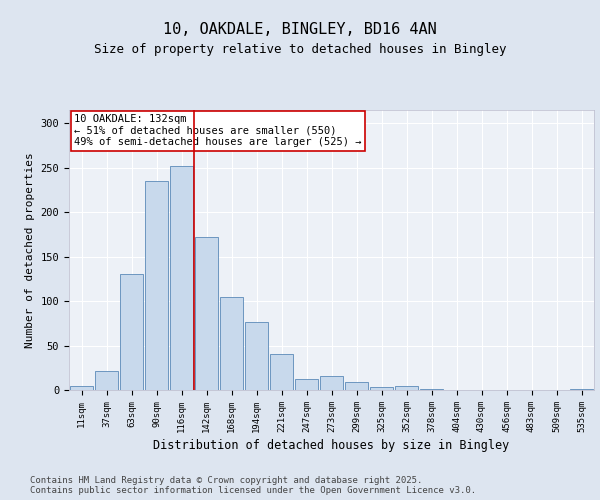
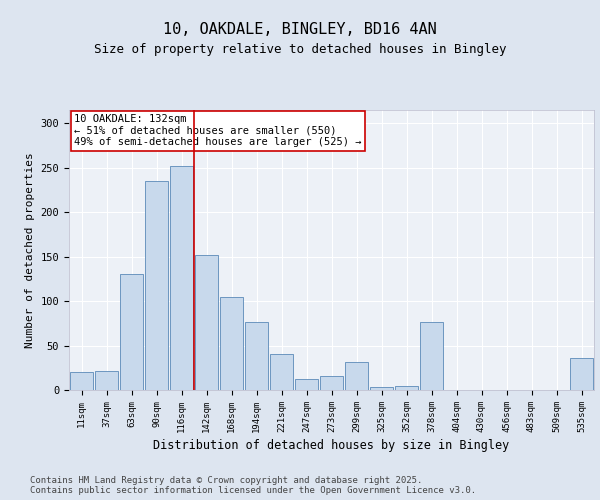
11sqm: 4 -> 20
142sqm: 172 -> 152
299sqm: 9 -> 32
378sqm: 1 -> 76
535sqm: 1 -> 36
